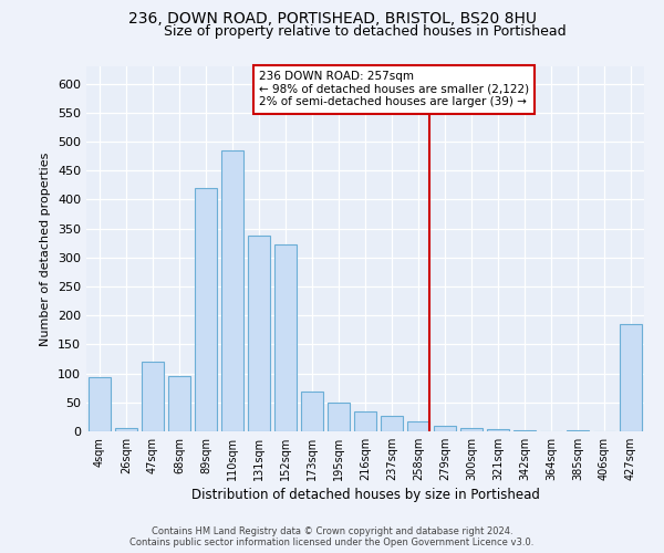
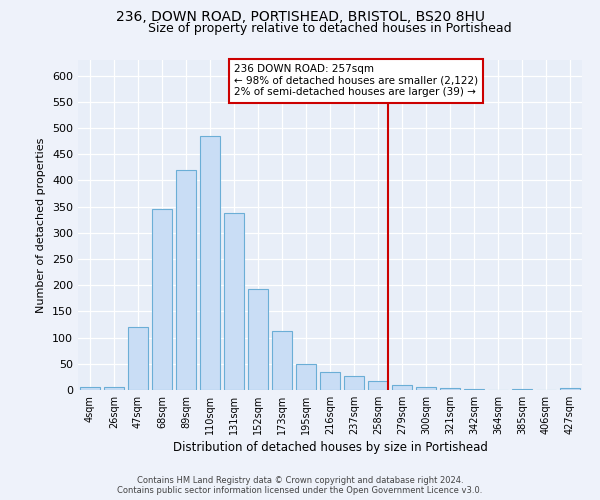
4sqm: 94 -> 5
68sqm: 96 -> 345
152sqm: 322 -> 193
173sqm: 68 -> 112
427sqm: 186 -> 3
